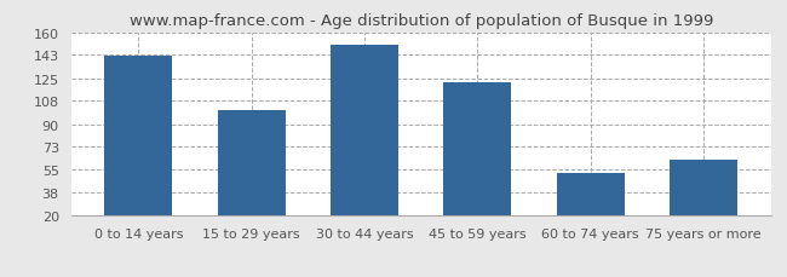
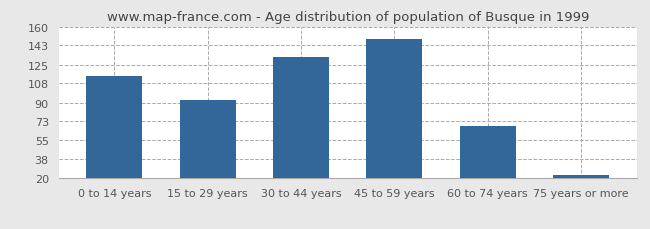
0 to 14 years: 142 -> 114
15 to 29 years: 101 -> 92
30 to 44 years: 150 -> 132
45 to 59 years: 122 -> 149
60 to 74 years: 53 -> 68
75 years or more: 63 -> 23
